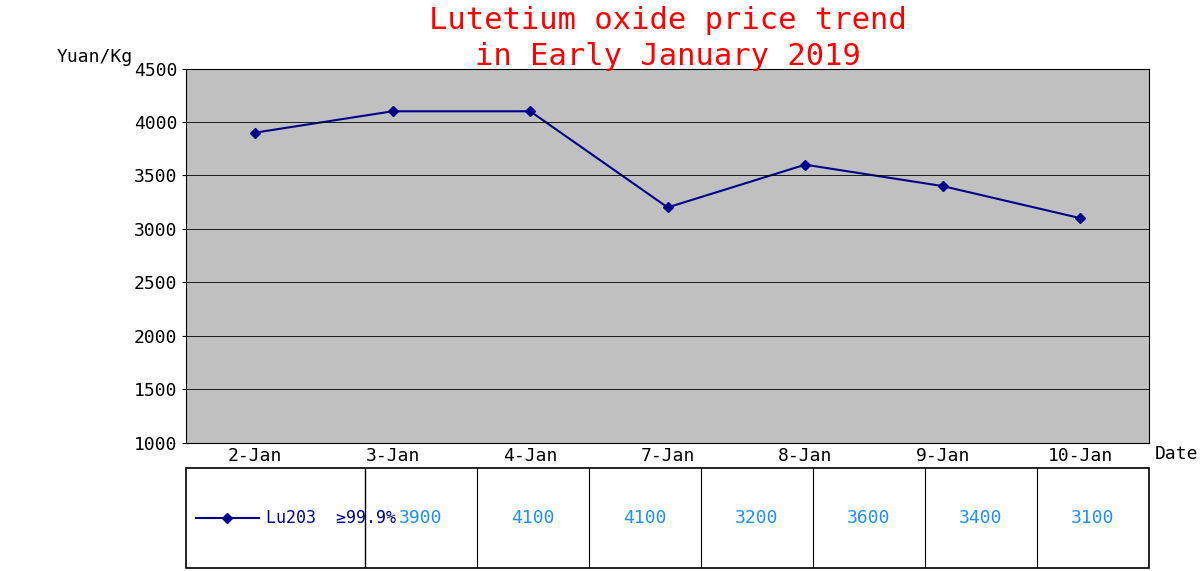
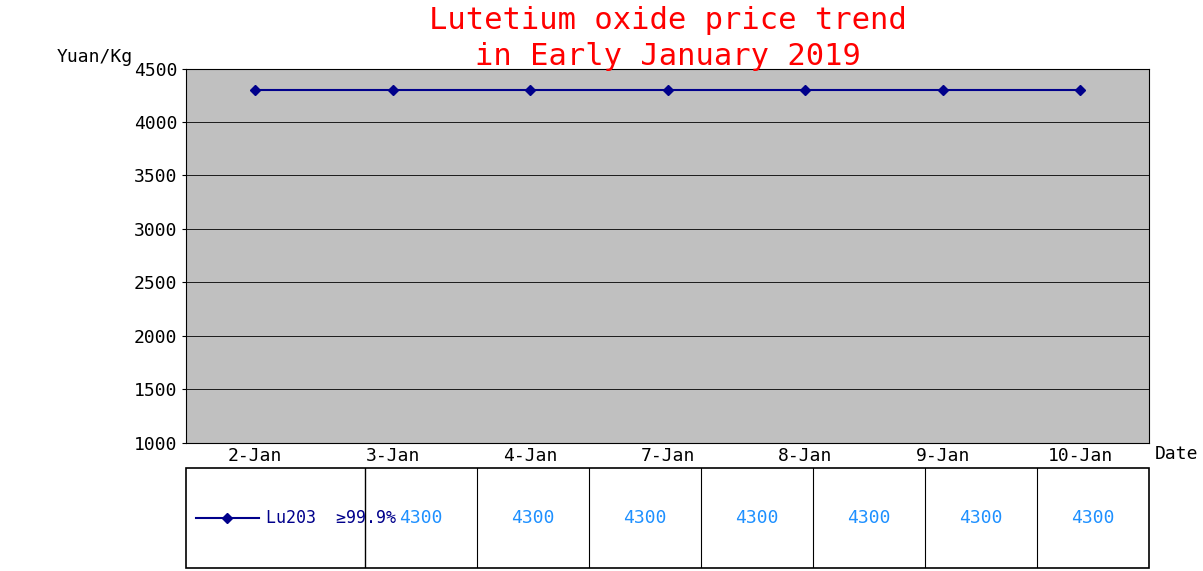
2-Jan: 3900 -> 4300
3-Jan: 4100 -> 4300
4-Jan: 4100 -> 4300
7-Jan: 3200 -> 4300
8-Jan: 3600 -> 4300
9-Jan: 3400 -> 4300
10-Jan: 3100 -> 4300
